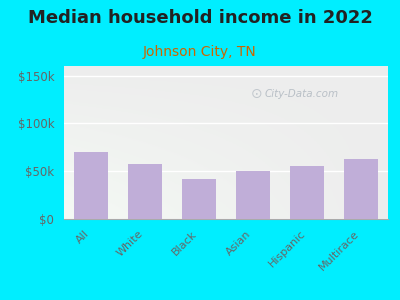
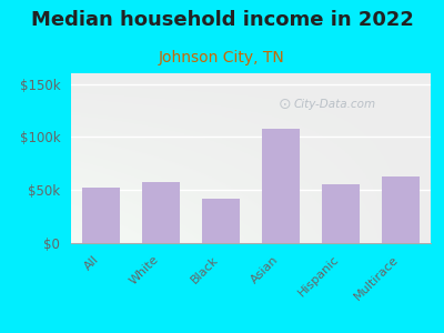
All: $70k -> $52k
Asian: $50k -> $108k
